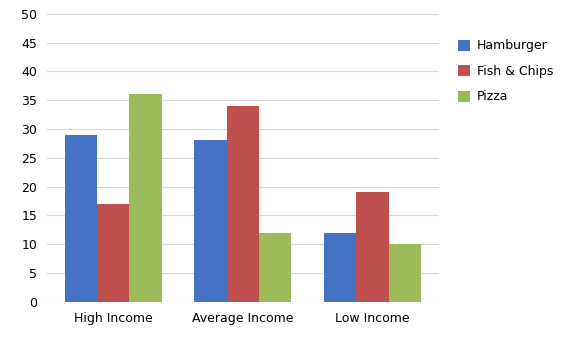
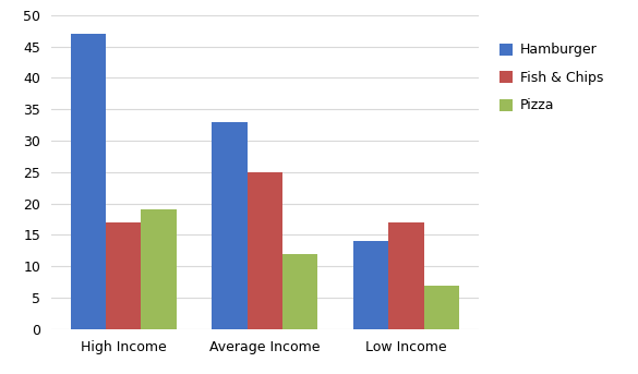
Hamburger/High Income: 29 -> 47
Pizza/High Income: 36 -> 19
Hamburger/Average Income: 28 -> 33
Fish & Chips/Average Income: 34 -> 25
Hamburger/Low Income: 12 -> 14
Fish & Chips/Low Income: 19 -> 17
Pizza/Low Income: 10 -> 7
